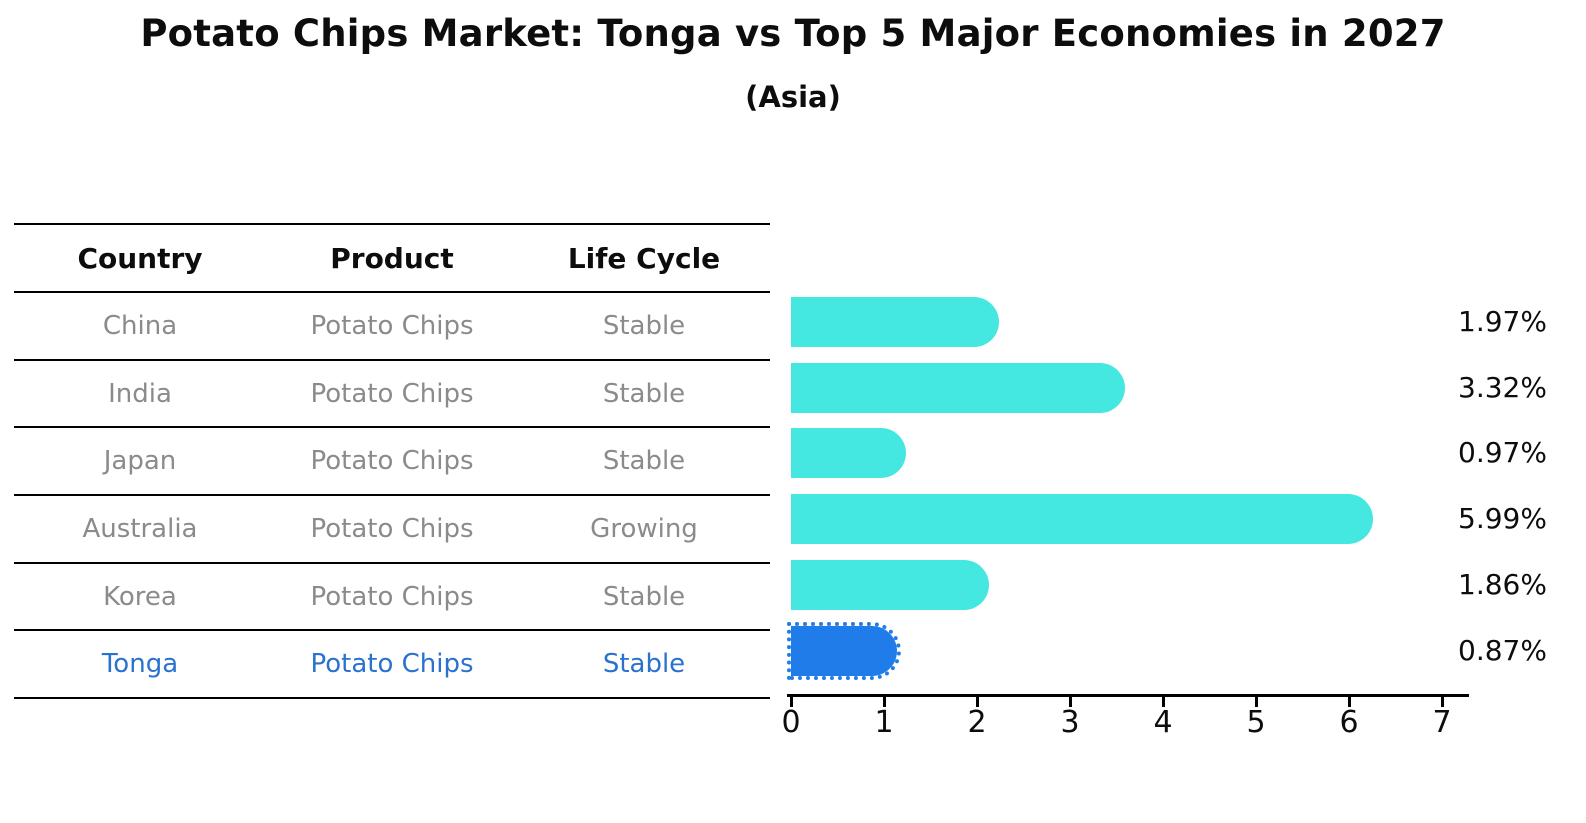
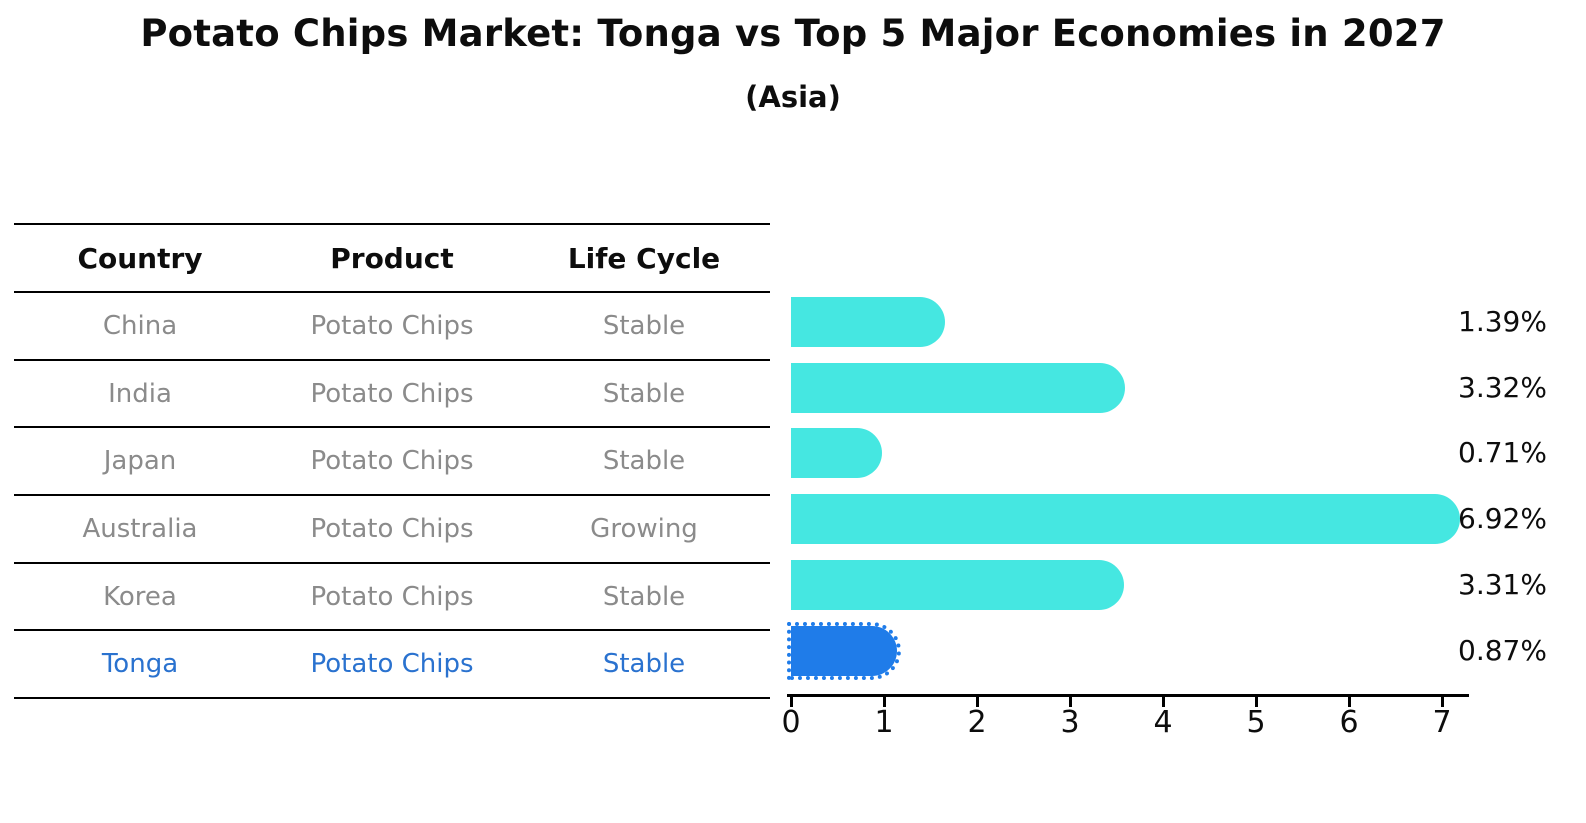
China: 1.97% -> 1.39%
Japan: 0.97% -> 0.71%
Australia: 5.99% -> 6.92%
Korea: 1.86% -> 3.31%
